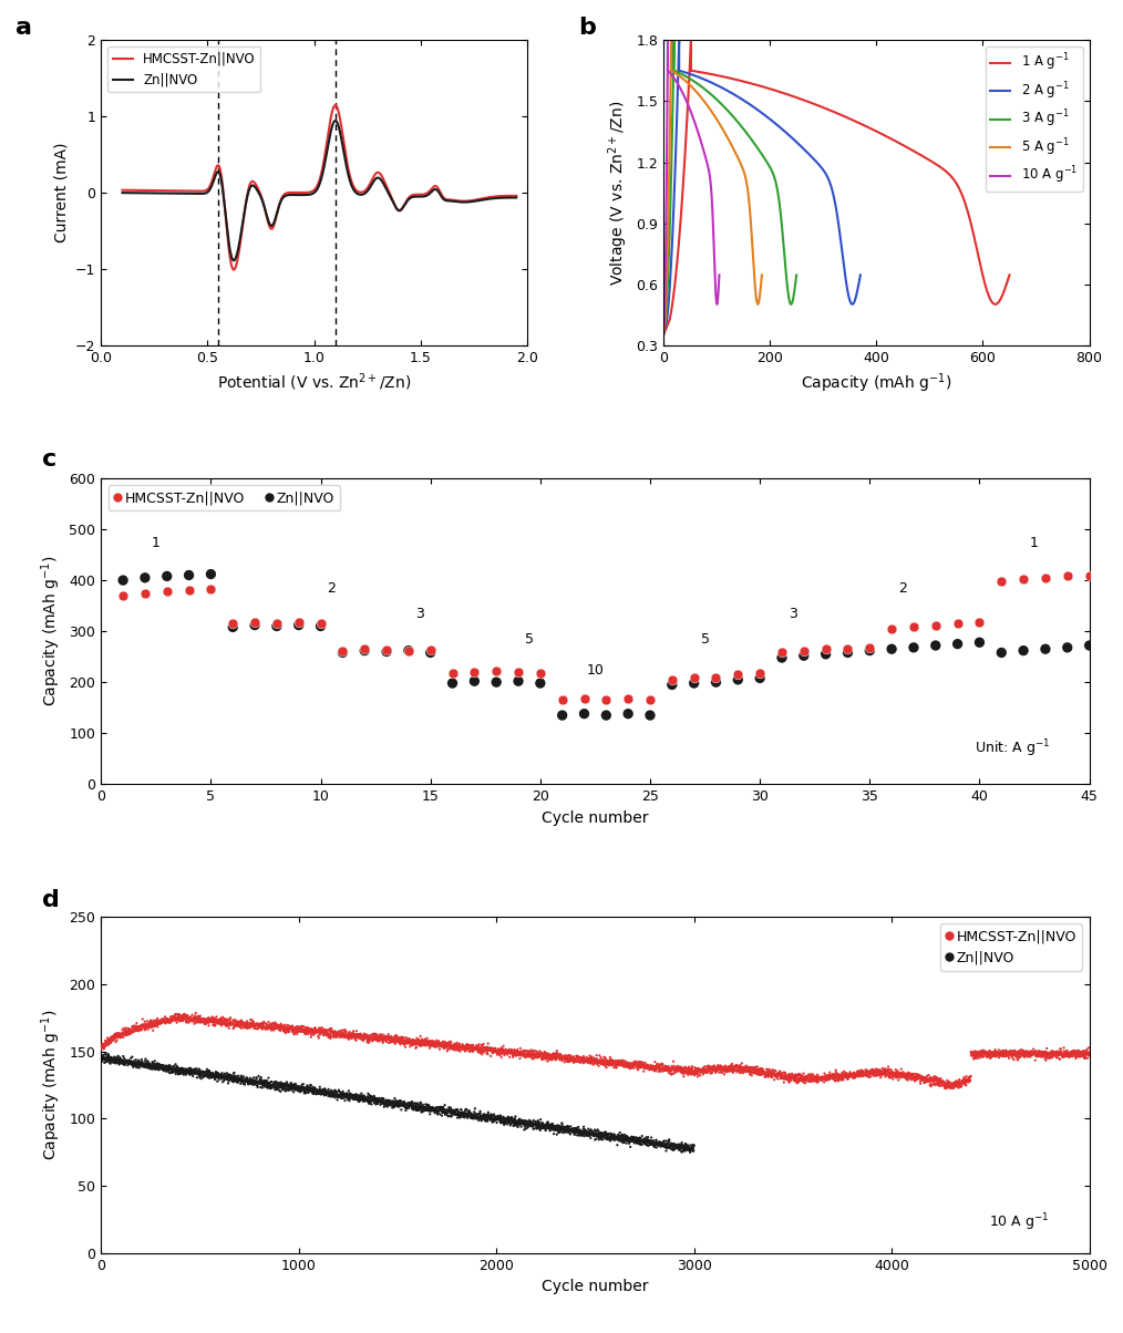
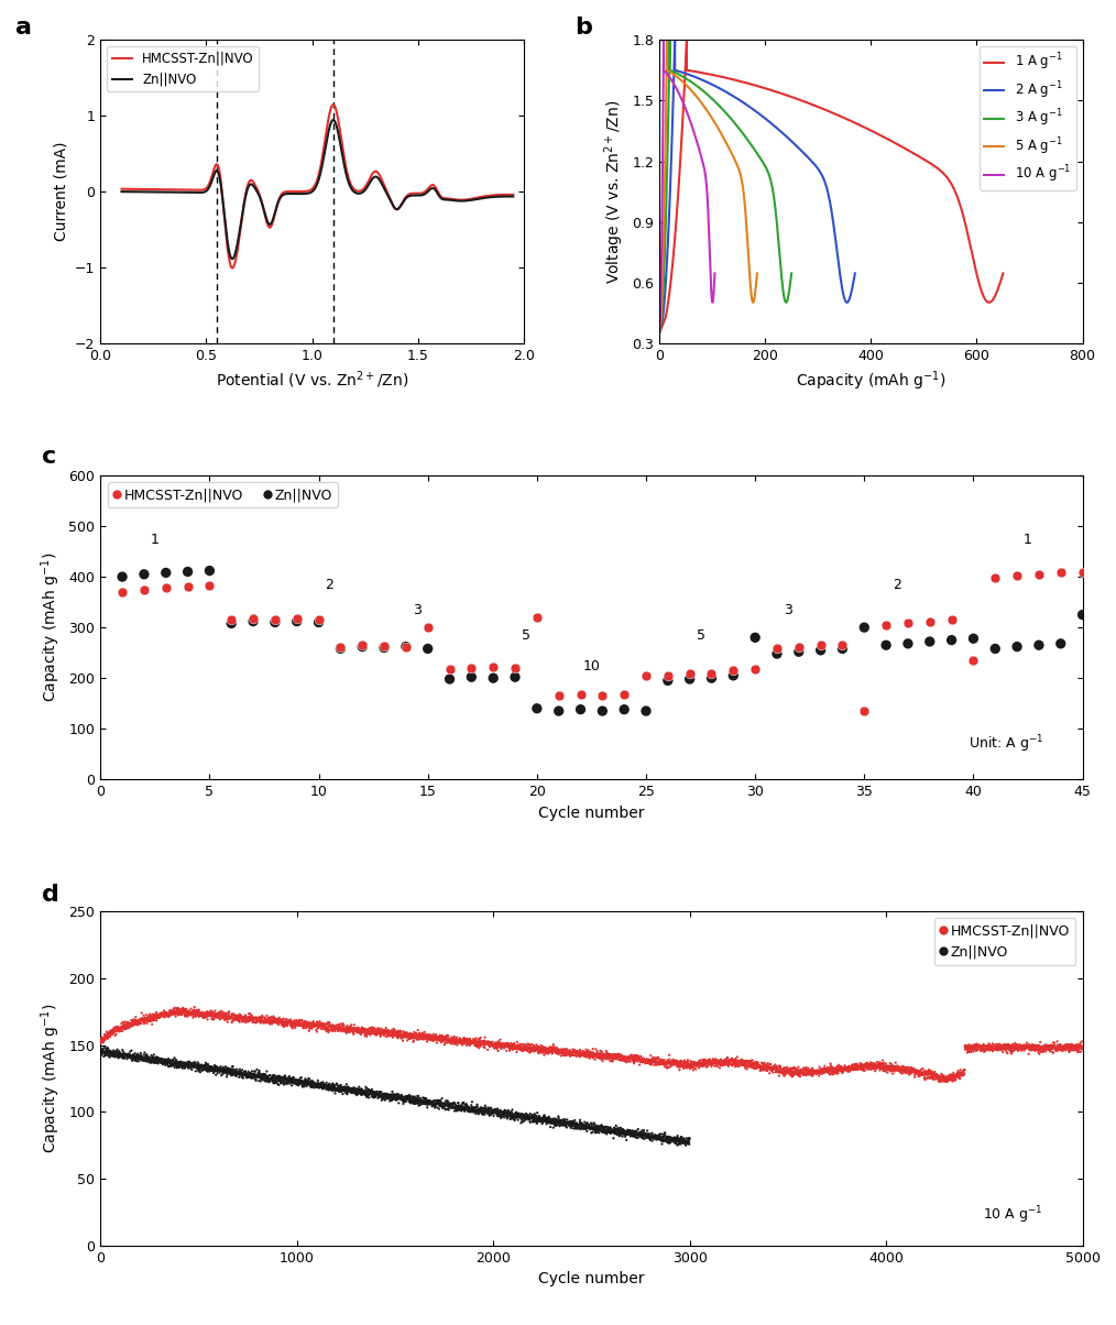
HMCSST-Zn||NVO/15: 264 -> 300
HMCSST-Zn||NVO/20: 218 -> 320
Zn||NVO/20: 198 -> 140
HMCSST-Zn||NVO/25: 166 -> 205
Zn||NVO/30: 208 -> 280
HMCSST-Zn||NVO/35: 268 -> 135
Zn||NVO/35: 262 -> 300
HMCSST-Zn||NVO/40: 318 -> 235
Zn||NVO/45: 272 -> 325
